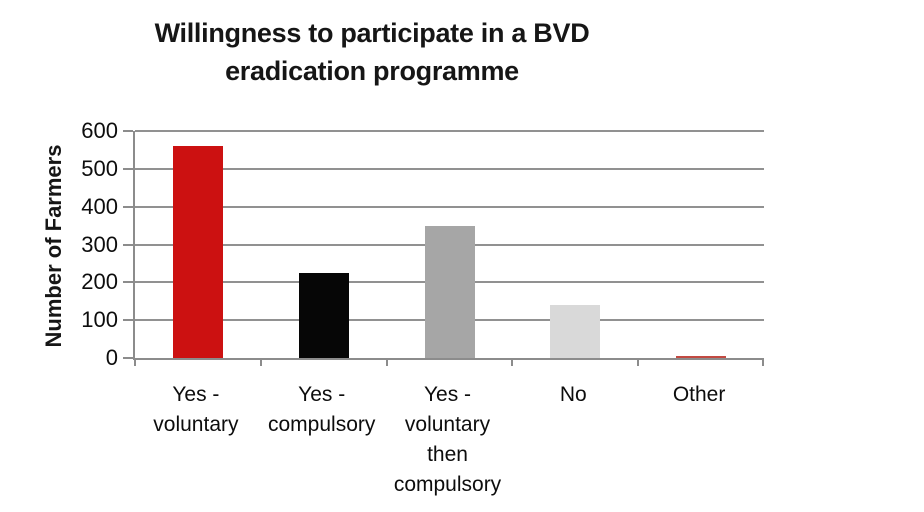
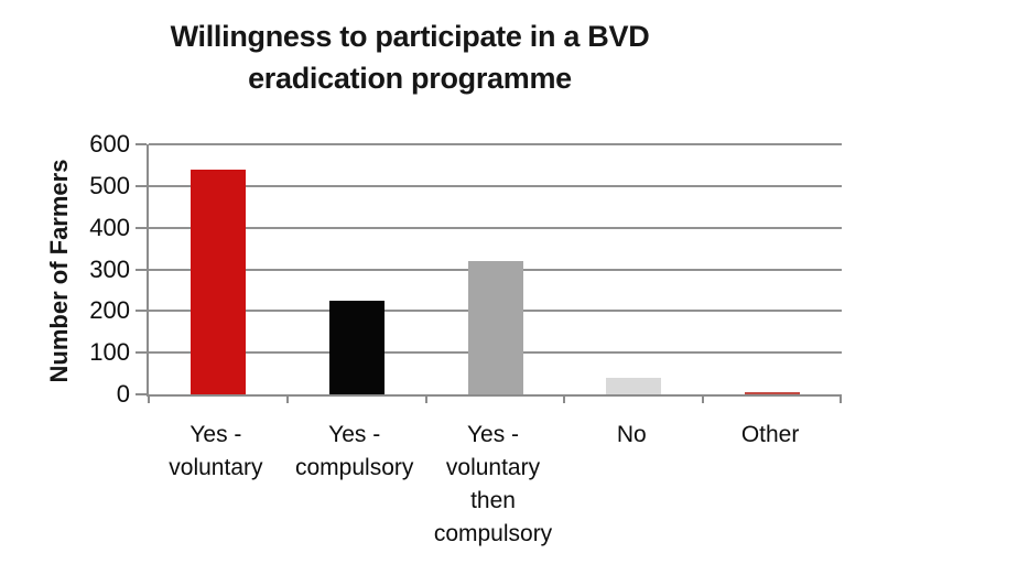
Yes - voluntary: 560 -> 540
Yes - voluntary then compulsory: 350 -> 320
No: 140 -> 40
